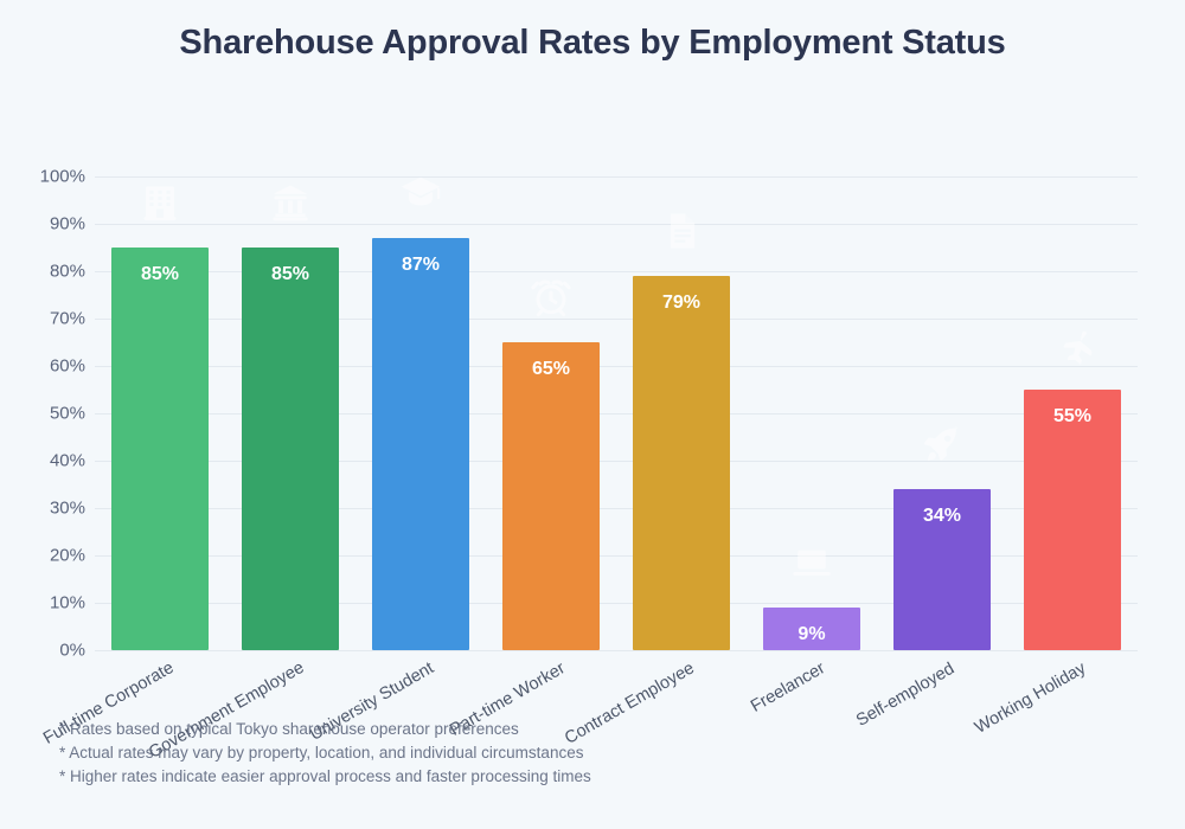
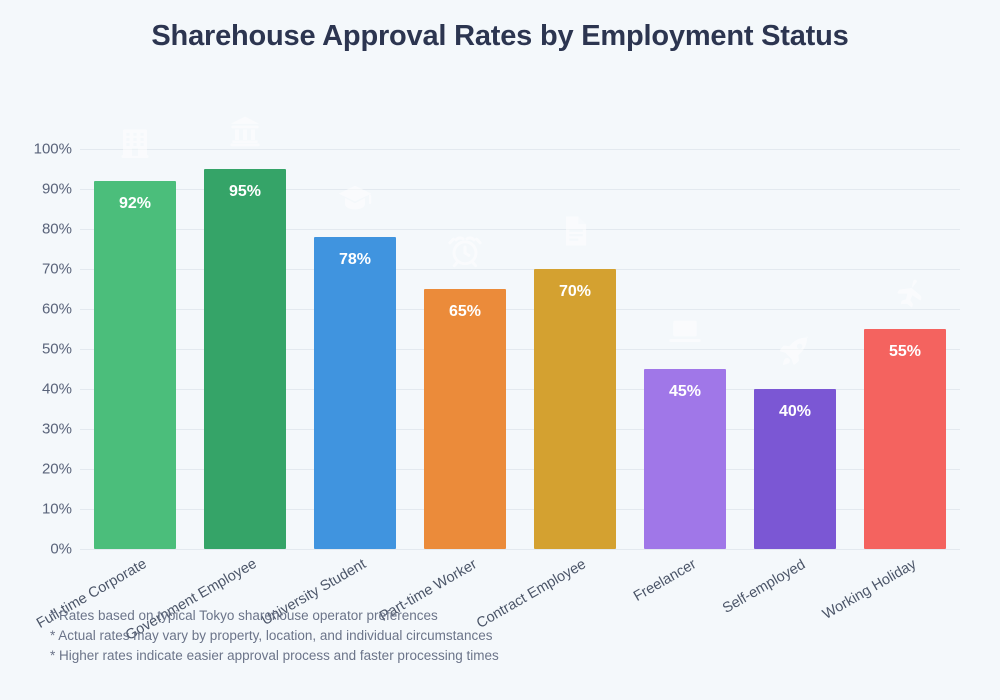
Full-time Corporate: 85% -> 92%
Government Employee: 85% -> 95%
University Student: 87% -> 78%
Contract Employee: 79% -> 70%
Freelancer: 9% -> 45%
Self-employed: 34% -> 40%
